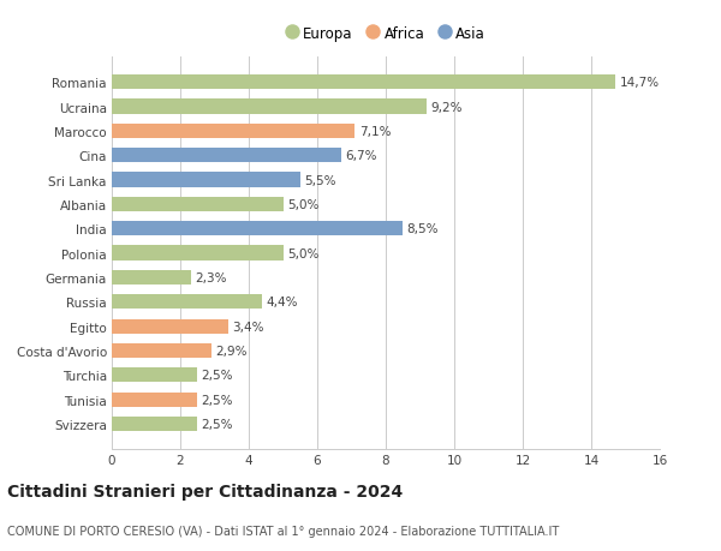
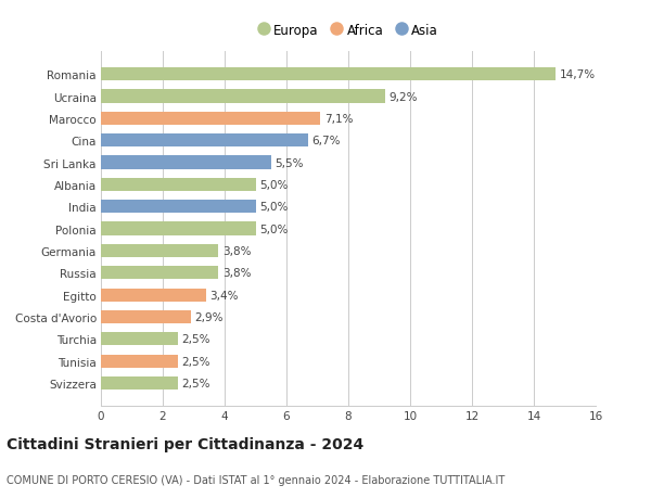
India: 8,5% -> 5,0%
Germania: 2,3% -> 3,8%
Russia: 4,4% -> 3,8%
